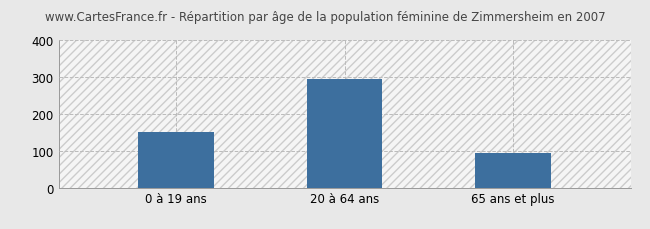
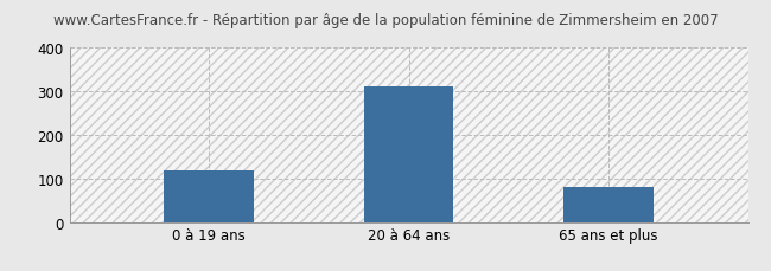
0 à 19 ans: 150 -> 118
20 à 64 ans: 295 -> 311
65 ans et plus: 95 -> 80
